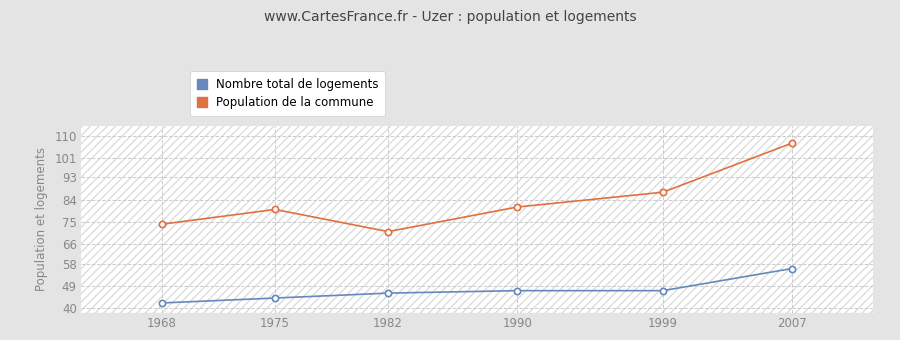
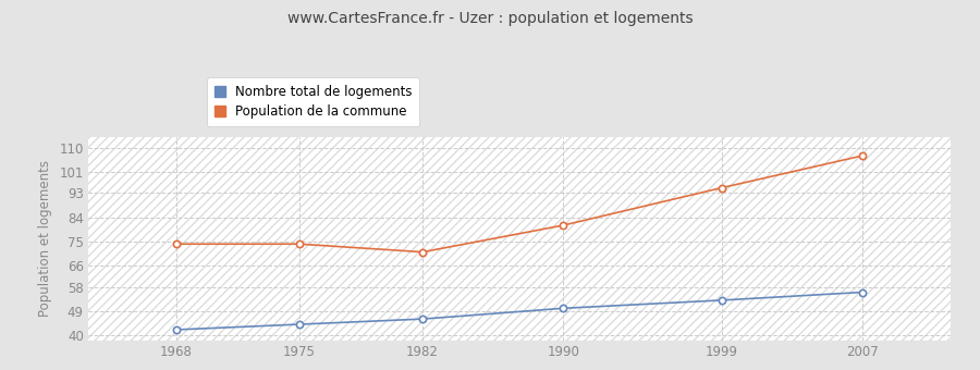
Population de la commune/1975: 80 -> 74
Nombre total de logements/1990: 47 -> 50
Nombre total de logements/1999: 47 -> 53
Population de la commune/1999: 87 -> 95
